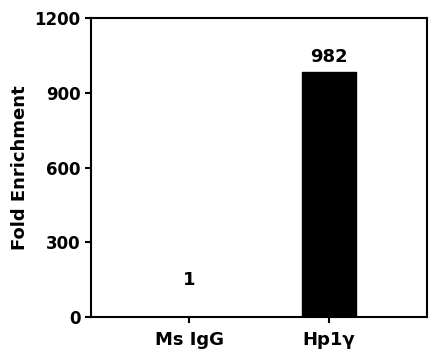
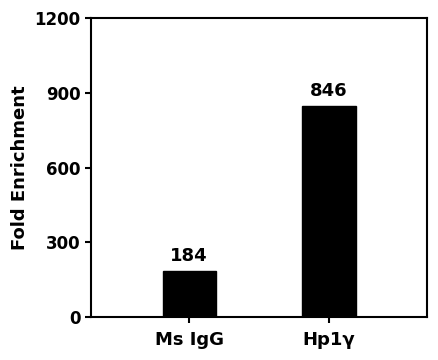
Ms IgG: 1 -> 184
Hp1γ: 982 -> 846
